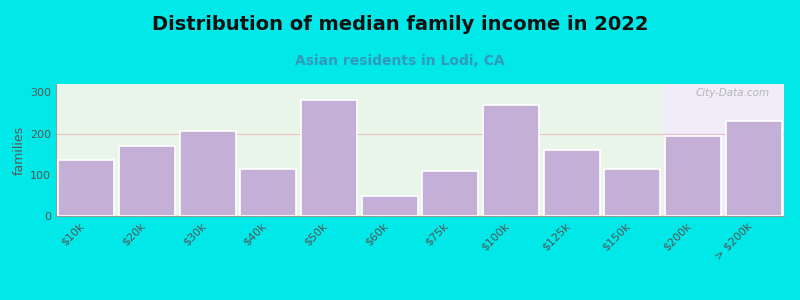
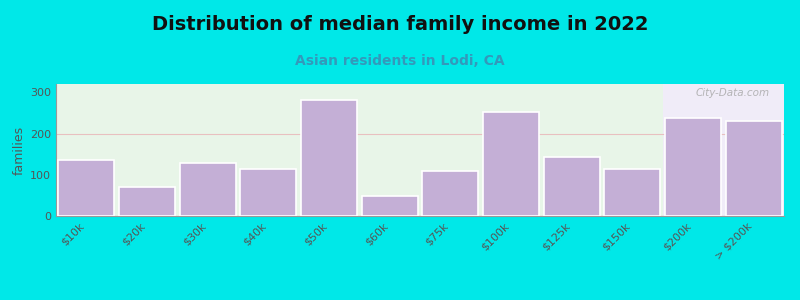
$20k: 170 -> 70
$30k: 205 -> 128
$100k: 270 -> 252
$125k: 160 -> 143
$200k: 195 -> 238
